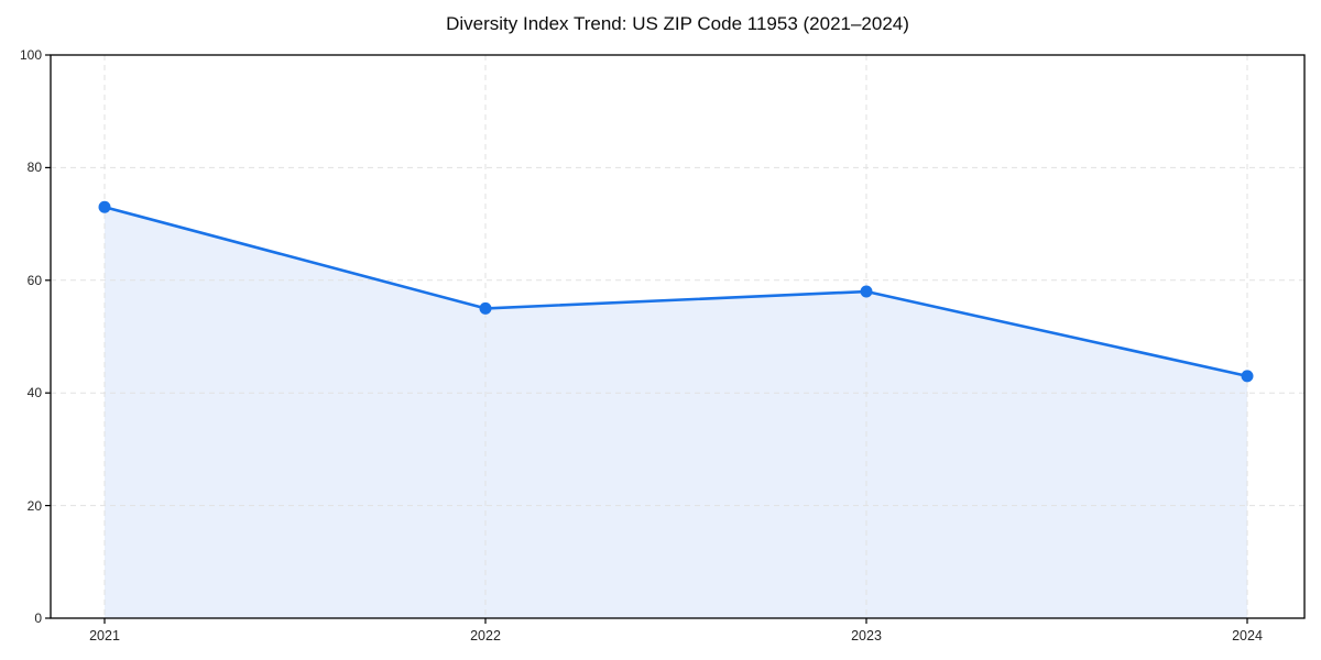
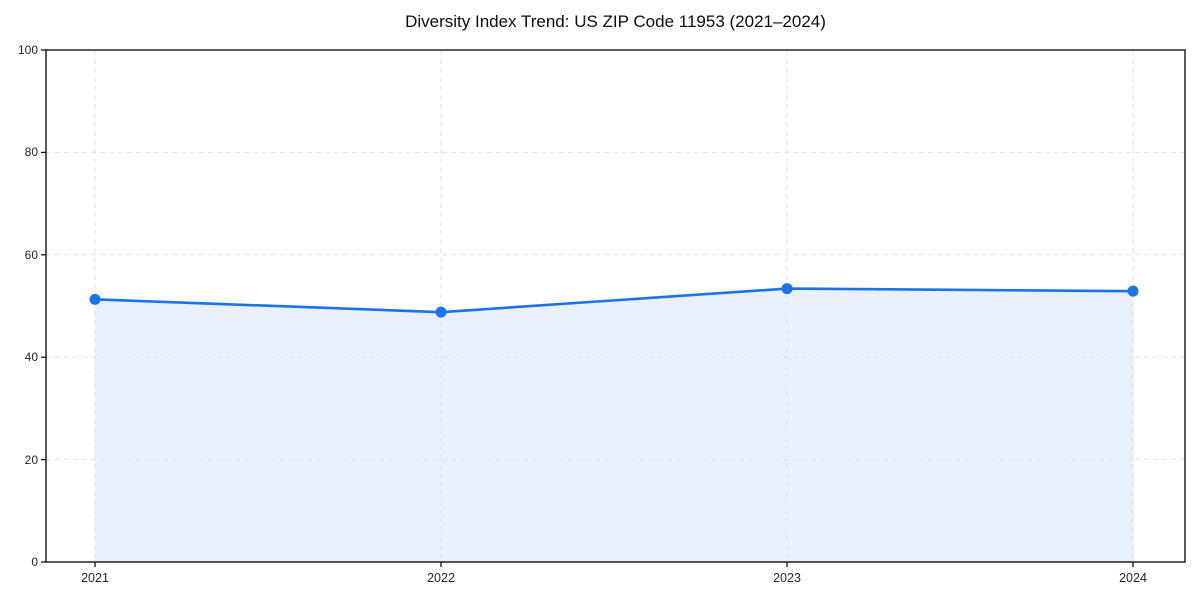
2021: 73 -> 51
2022: 55 -> 49
2023: 58 -> 53
2024: 43 -> 53
